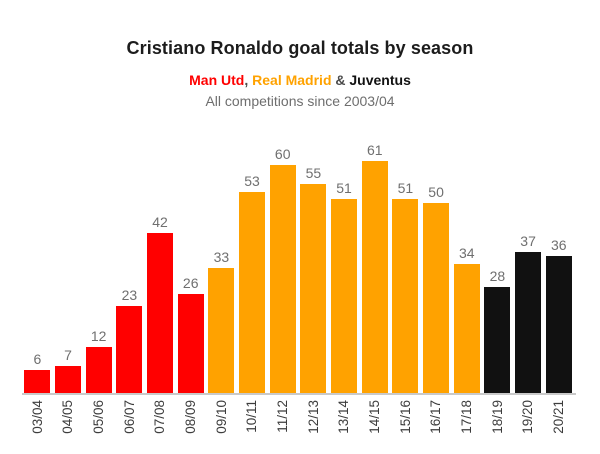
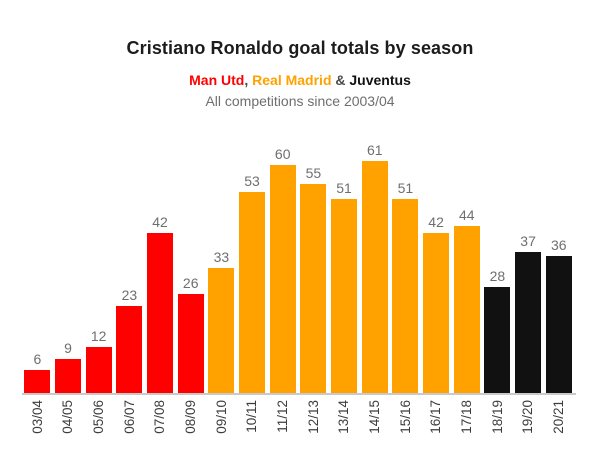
04/05: 7 -> 9
16/17: 50 -> 42
17/18: 34 -> 44
